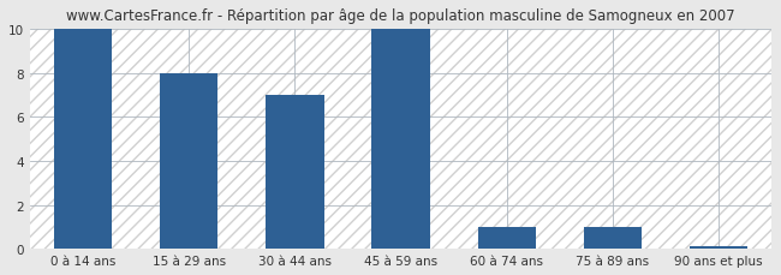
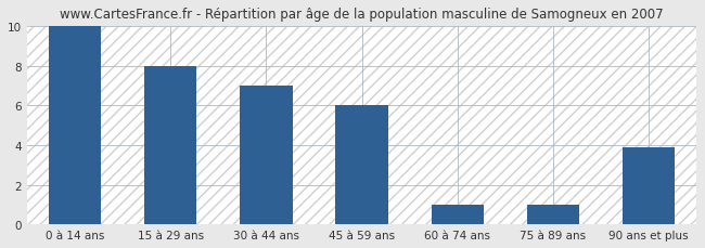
45 à 59 ans: 10.0 -> 6.0
90 ans et plus: 0.1 -> 3.9
